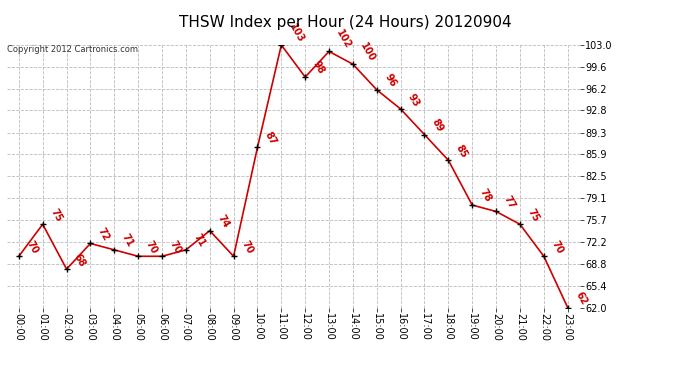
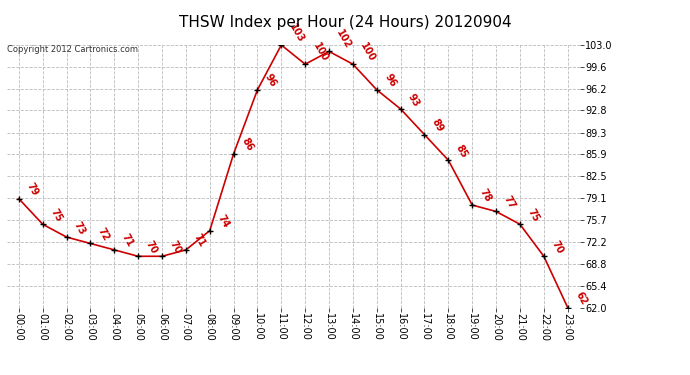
00:00: 70 -> 79
02:00: 68 -> 73
09:00: 70 -> 86
10:00: 87 -> 96
12:00: 98 -> 100
